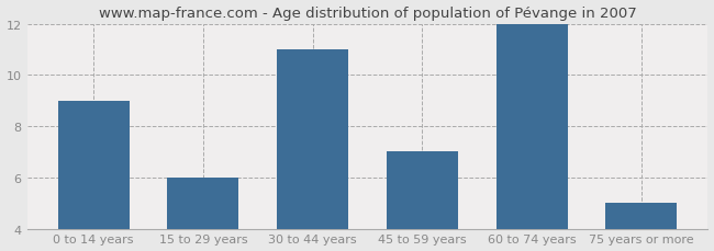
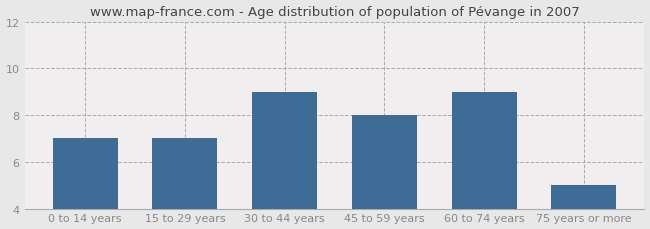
0 to 14 years: 9 -> 7
15 to 29 years: 6 -> 7
30 to 44 years: 11 -> 9
45 to 59 years: 7 -> 8
60 to 74 years: 12 -> 9
